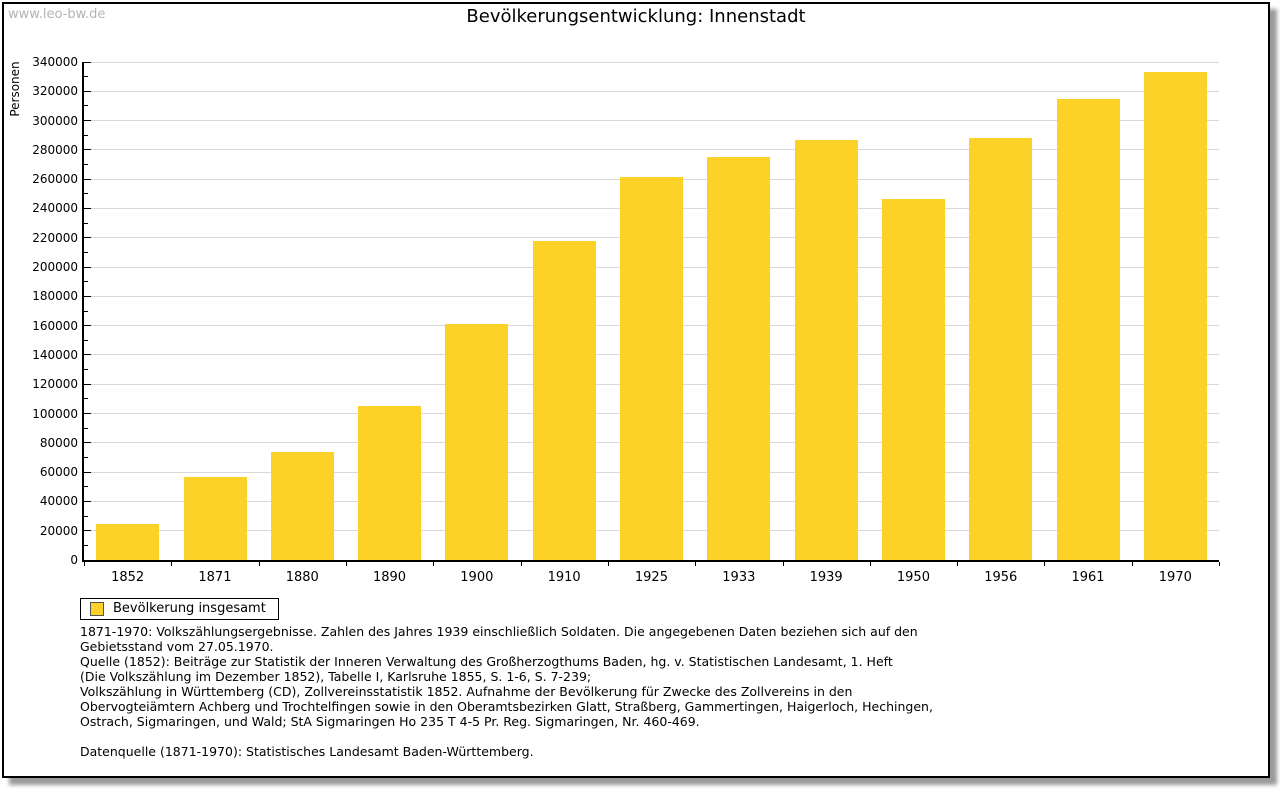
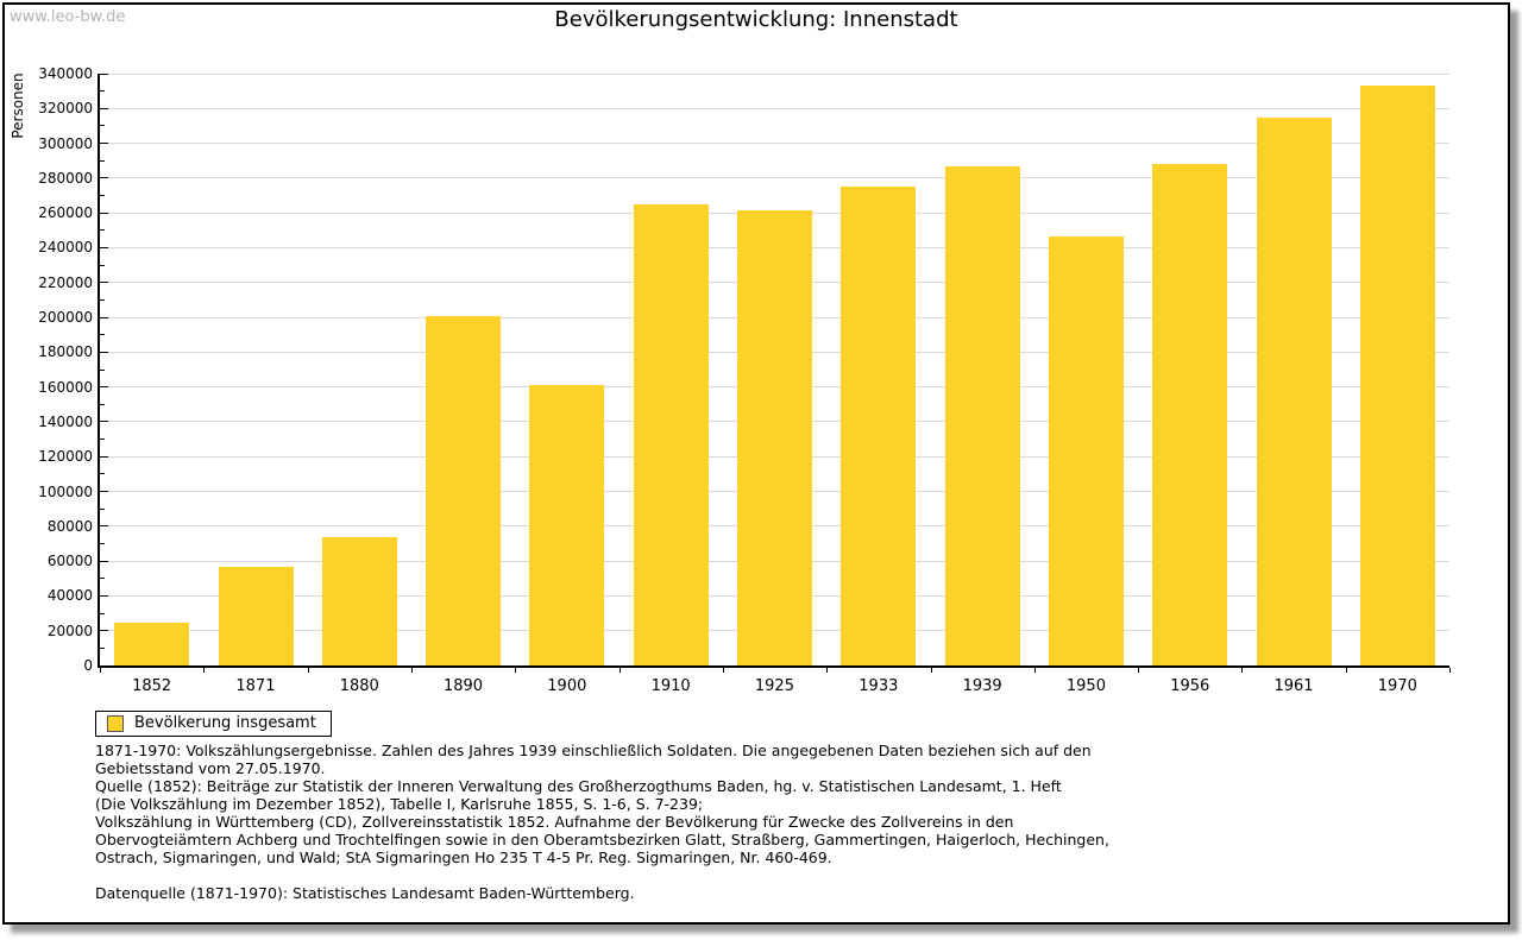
1890: 106000 -> 201000
1910: 218000 -> 265000
